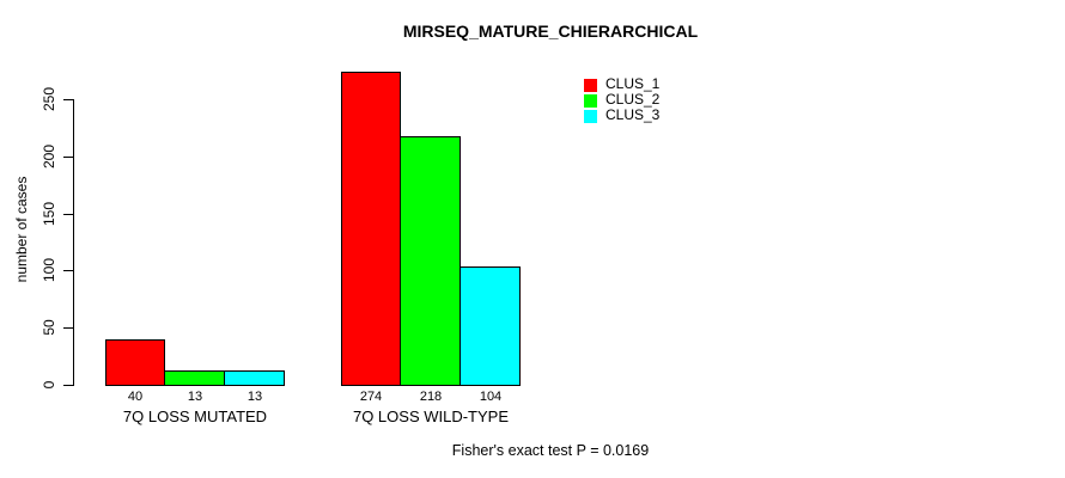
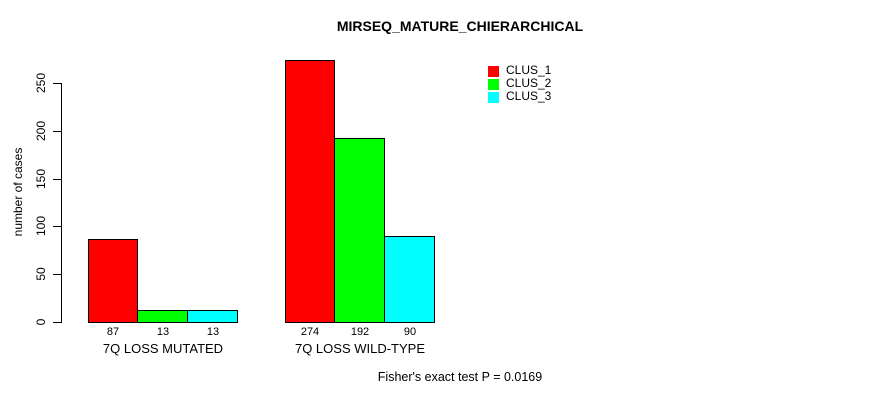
CLUS_1/7Q LOSS MUTATED: 40 -> 87
CLUS_2/7Q LOSS WILD-TYPE: 218 -> 192
CLUS_3/7Q LOSS WILD-TYPE: 104 -> 90
